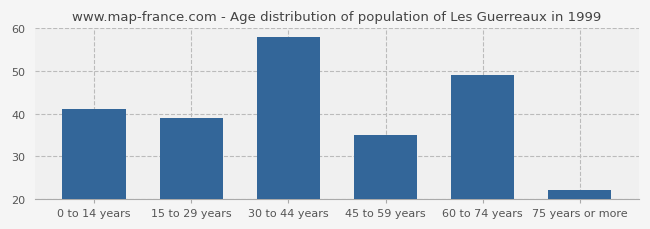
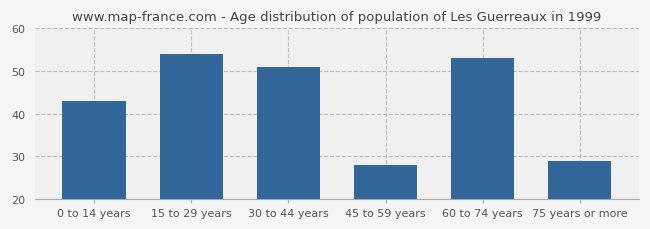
0 to 14 years: 41 -> 43
15 to 29 years: 39 -> 54
30 to 44 years: 58 -> 51
45 to 59 years: 35 -> 28
60 to 74 years: 49 -> 53
75 years or more: 22 -> 29
